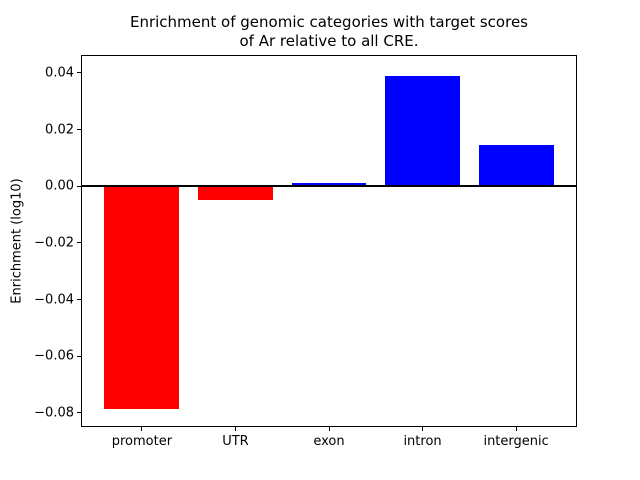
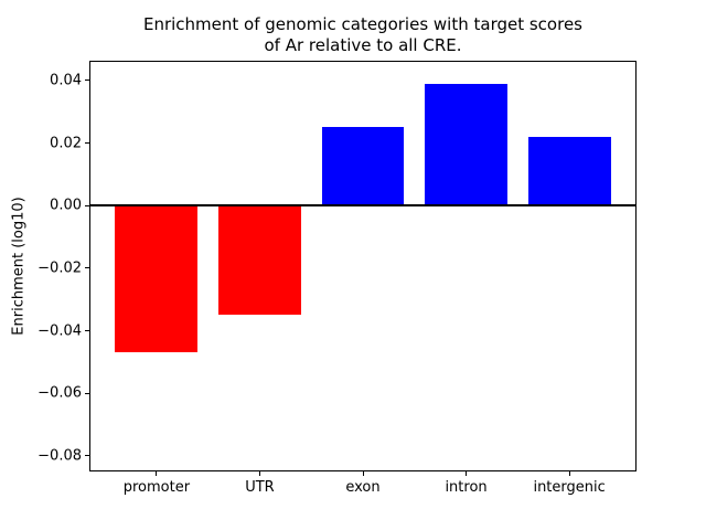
promoter: -0.079 -> -0.047
UTR: -0.005 -> -0.035
exon: 0.001 -> 0.025
intergenic: 0.015 -> 0.022
